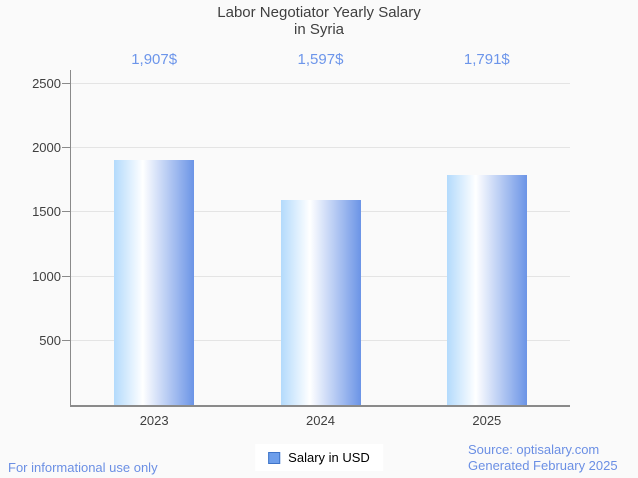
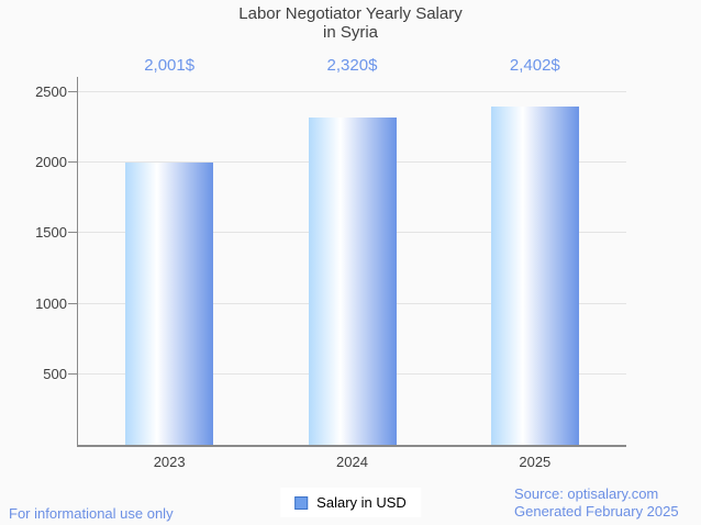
2023: 1,907 -> 2,001
2024: 1,597 -> 2,320
2025: 1,791 -> 2,402
